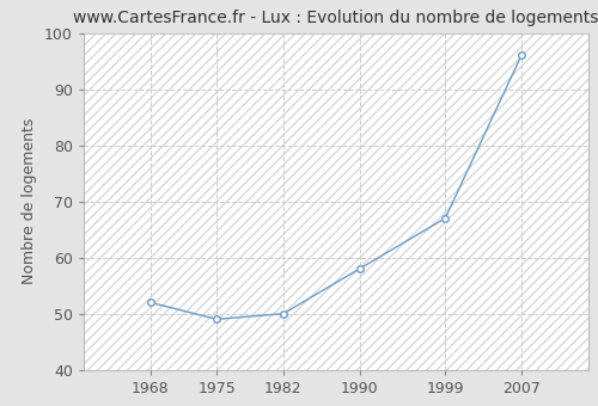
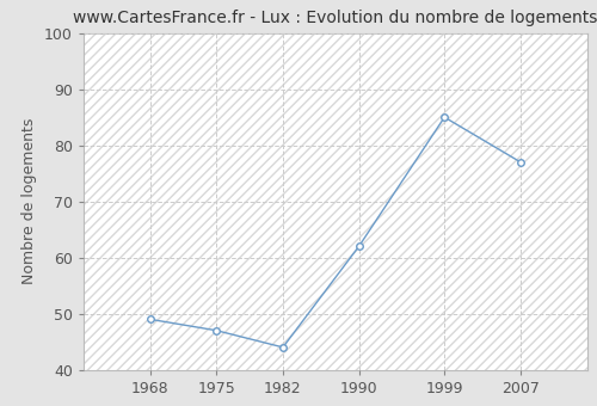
1968: 52 -> 49
1975: 49 -> 47
1982: 50 -> 44
1990: 58 -> 62
1999: 67 -> 85
2007: 96 -> 77
